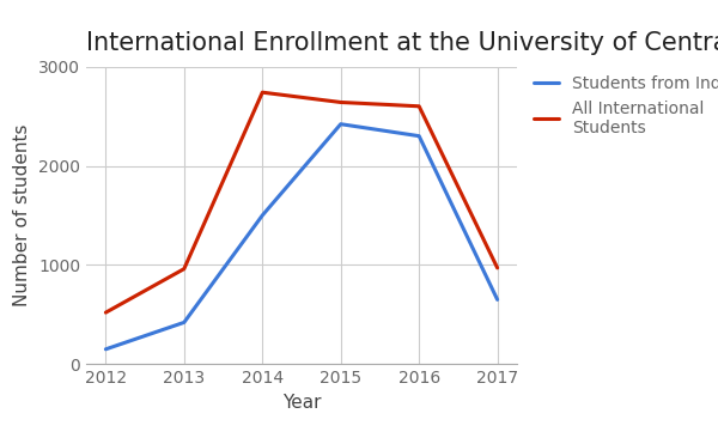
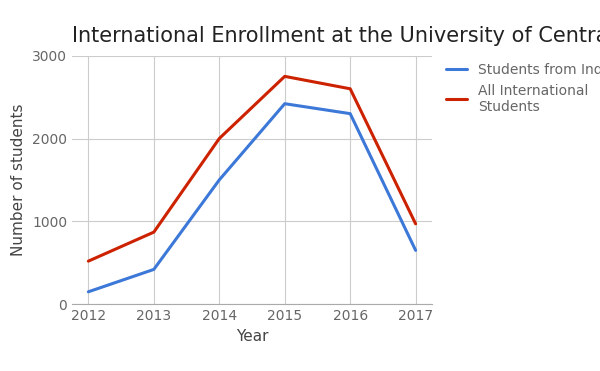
All International Students/2013: 960 -> 870
All International Students/2014: 2740 -> 2000
All International Students/2015: 2640 -> 2750
